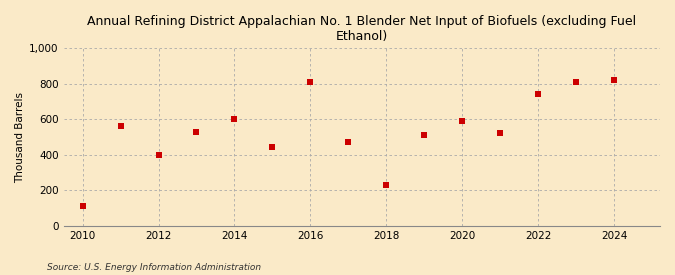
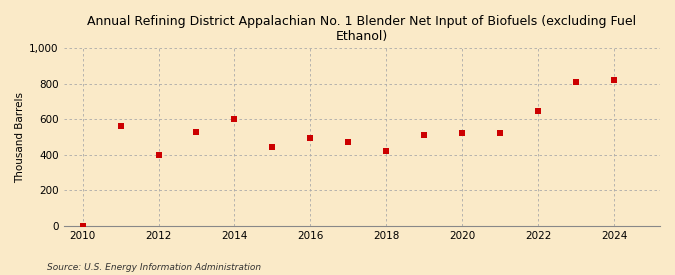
2010: 110 -> 0
2016: 810 -> 500
2018: 230 -> 420
2020: 590 -> 520
2022: 740 -> 640
